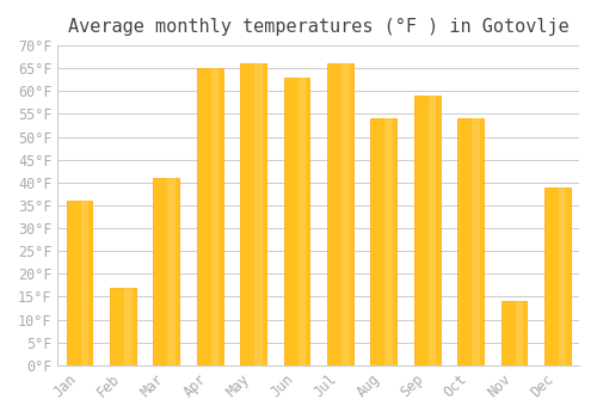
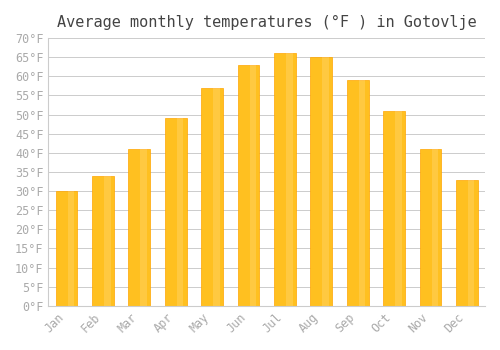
Jan: 36°F -> 30°F
Feb: 17°F -> 34°F
Apr: 65°F -> 49°F
May: 66°F -> 57°F
Aug: 54°F -> 65°F
Oct: 54°F -> 51°F
Nov: 14°F -> 41°F
Dec: 39°F -> 33°F
